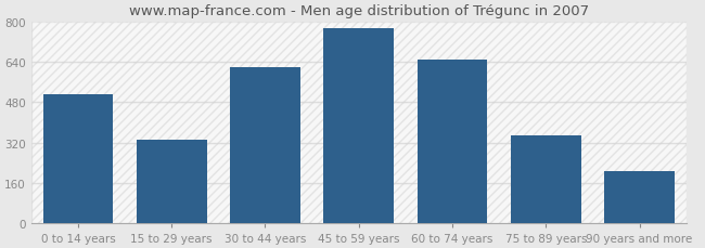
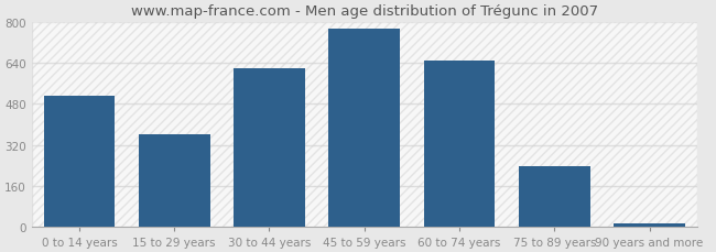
15 to 29 years: 330 -> 360
75 to 89 years: 350 -> 235
90 years and more: 205 -> 12
